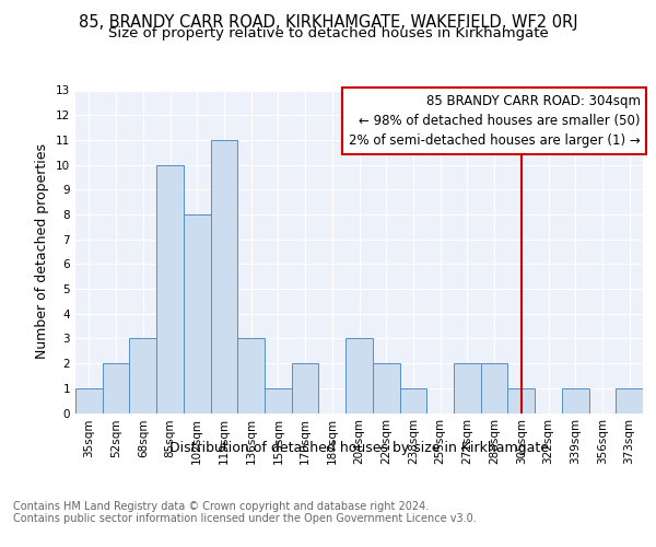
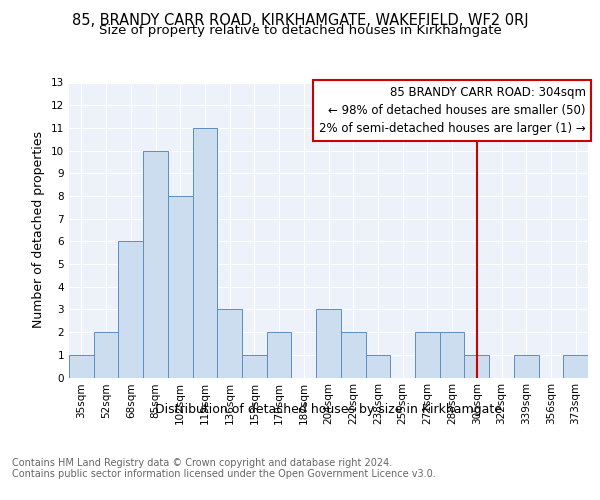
68sqm: 3 -> 6
